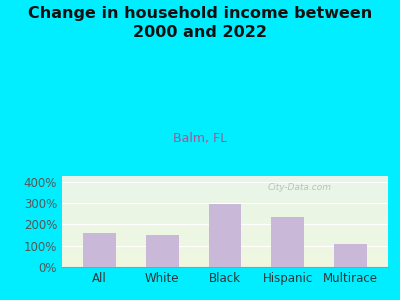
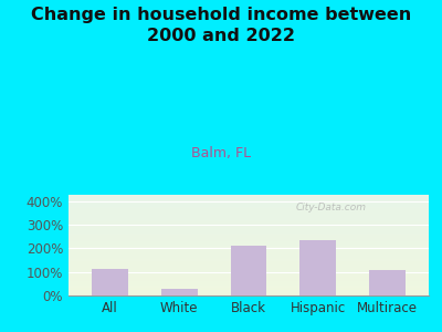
All: 162% -> 115%
White: 150% -> 30%
Black: 298% -> 210%
